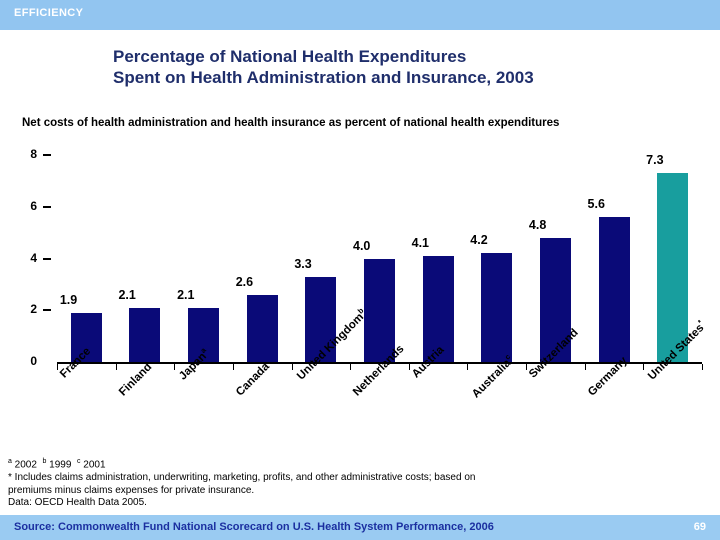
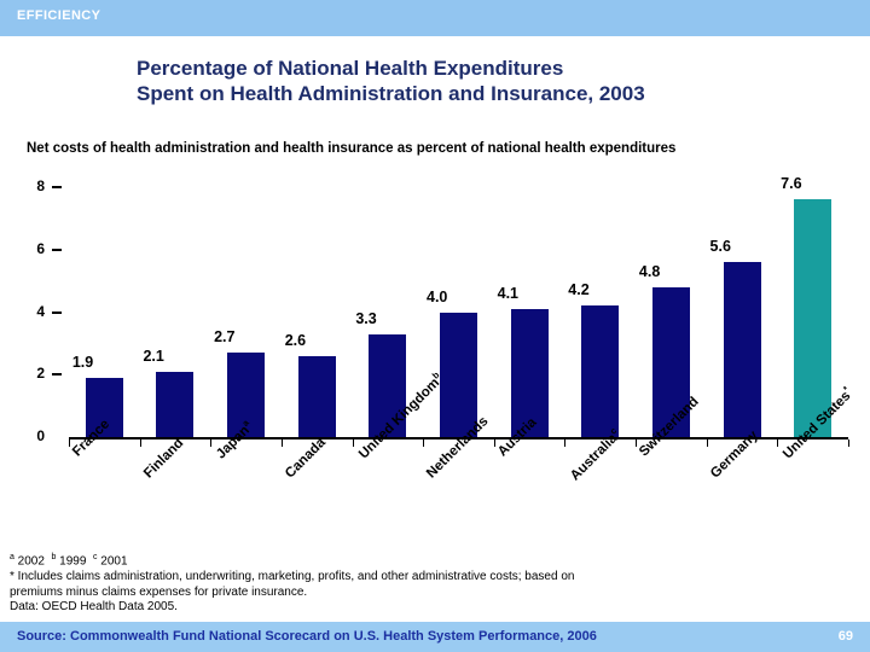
Japan a: 2.1 -> 2.7
United States*: 7.3 -> 7.6
